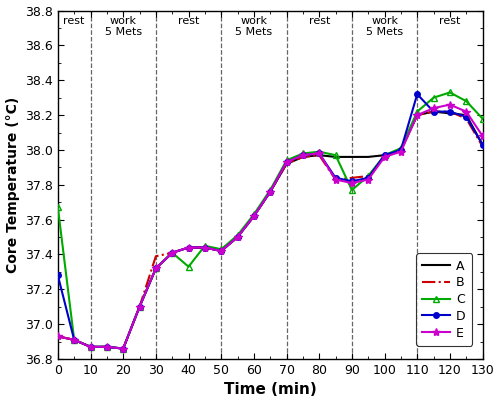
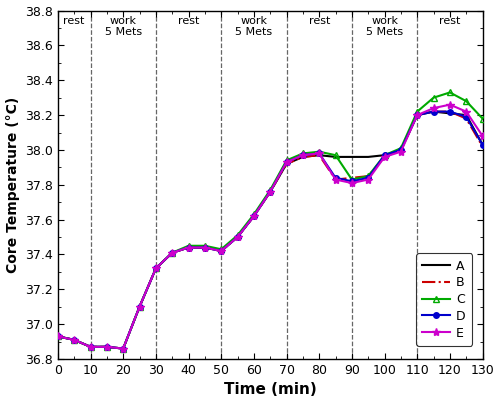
C/0: 37.67 -> 36.93
D/0: 37.28 -> 36.93
B/30: 37.39 -> 37.32
C/40: 37.33 -> 37.45
C/90: 37.77 -> 37.83
D/110: 38.32 -> 38.20
